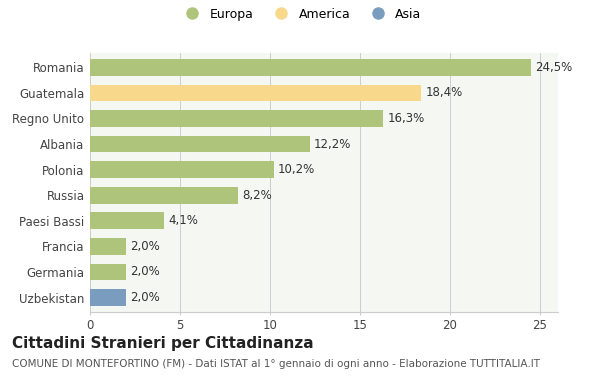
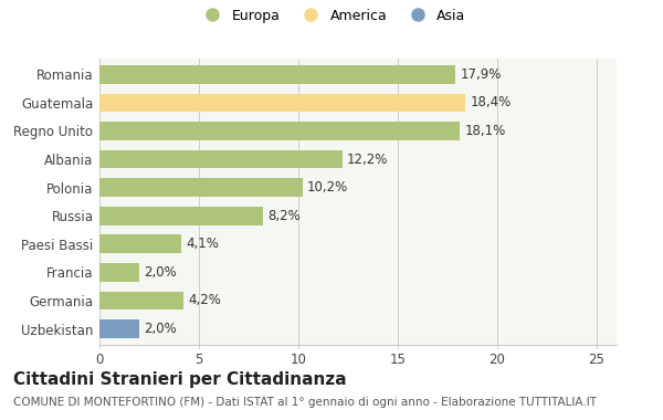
Romania: 24,5% -> 17,9%
Regno Unito: 16,3% -> 18,1%
Germania: 2,0% -> 4,2%
